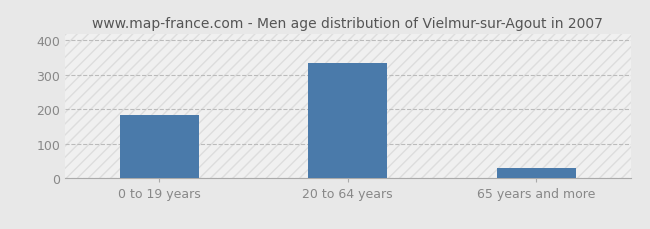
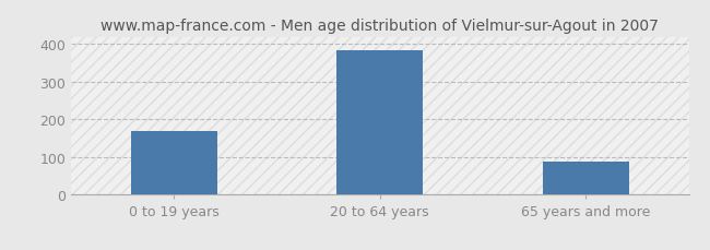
0 to 19 years: 185 -> 170
20 to 64 years: 335 -> 385
65 years and more: 30 -> 88
